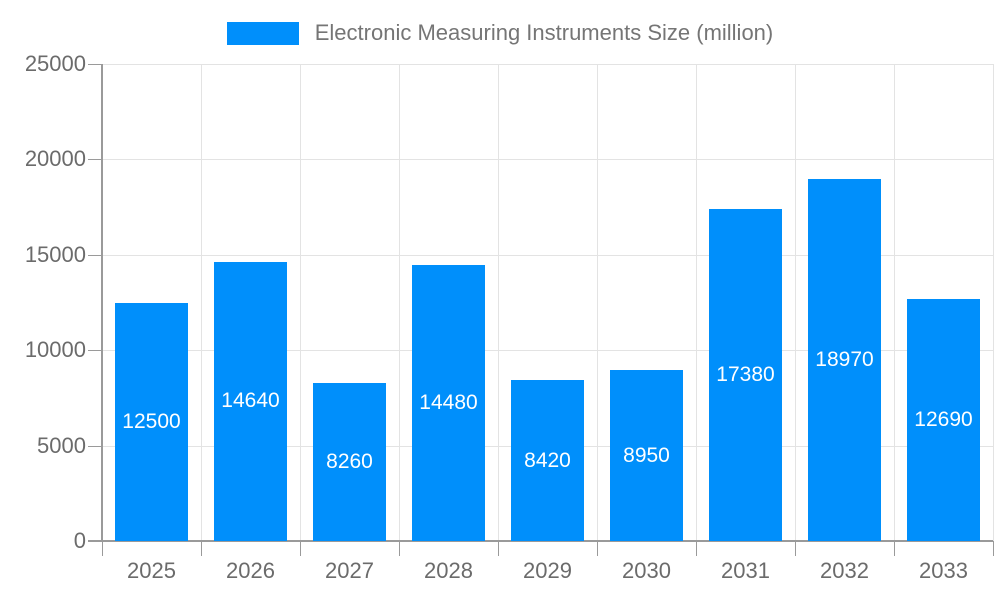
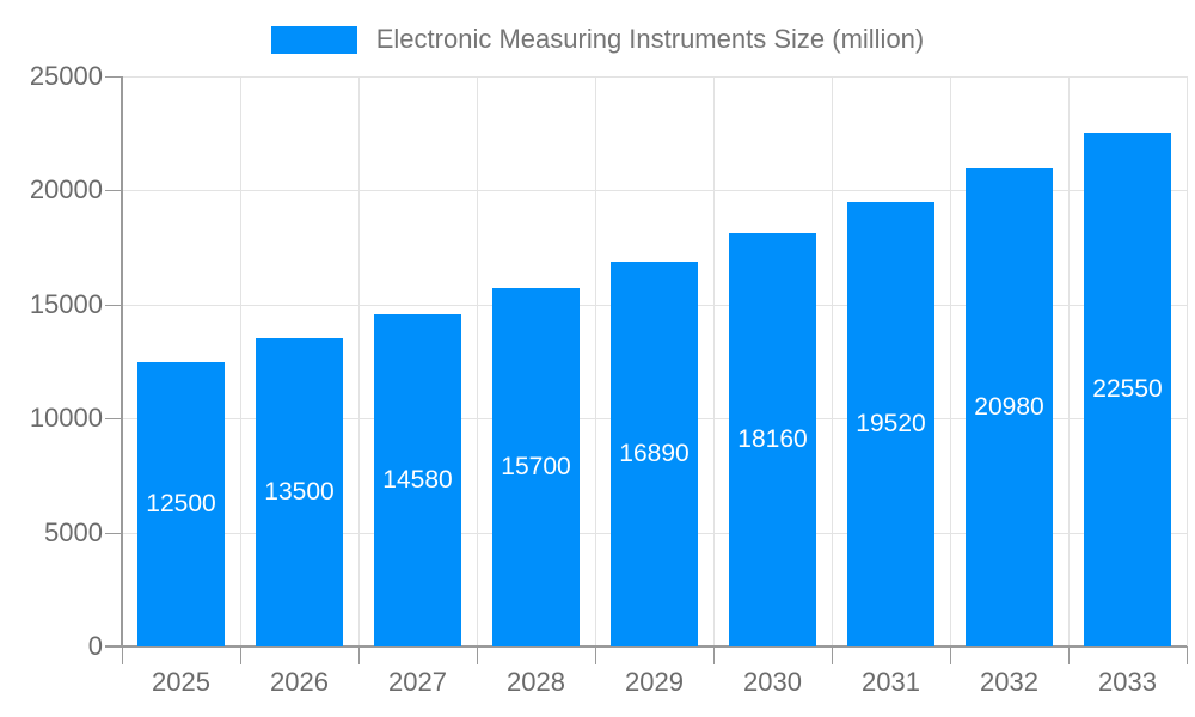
2026: 14640 -> 13500
2027: 8260 -> 14580
2028: 14480 -> 15700
2029: 8420 -> 16890
2030: 8950 -> 18160
2031: 17380 -> 19520
2032: 18970 -> 20980
2033: 12690 -> 22550
